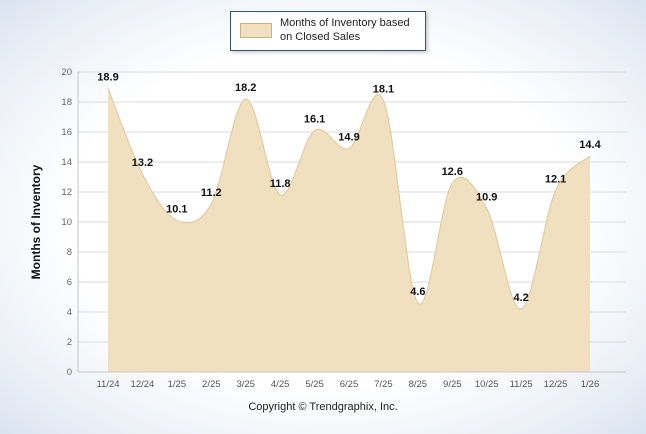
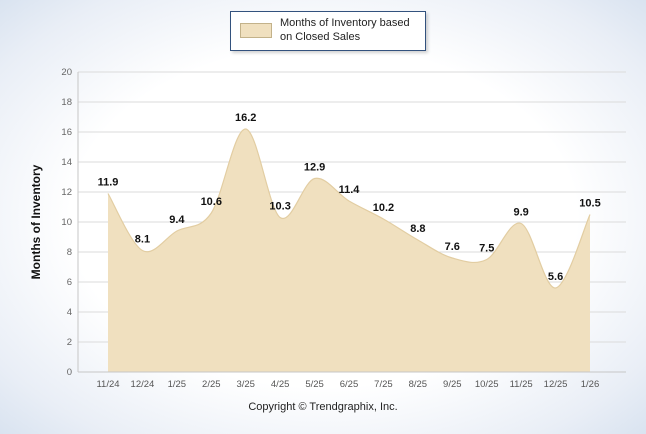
11/24: 18.9 -> 11.9
12/24: 13.2 -> 8.1
1/25: 10.1 -> 9.4
2/25: 11.2 -> 10.6
3/25: 18.2 -> 16.2
4/25: 11.8 -> 10.3
5/25: 16.1 -> 12.9
6/25: 14.9 -> 11.4
7/25: 18.1 -> 10.2
8/25: 4.6 -> 8.8
9/25: 12.6 -> 7.6
10/25: 10.9 -> 7.5
11/25: 4.2 -> 9.9
12/25: 12.1 -> 5.6
1/26: 14.4 -> 10.5
